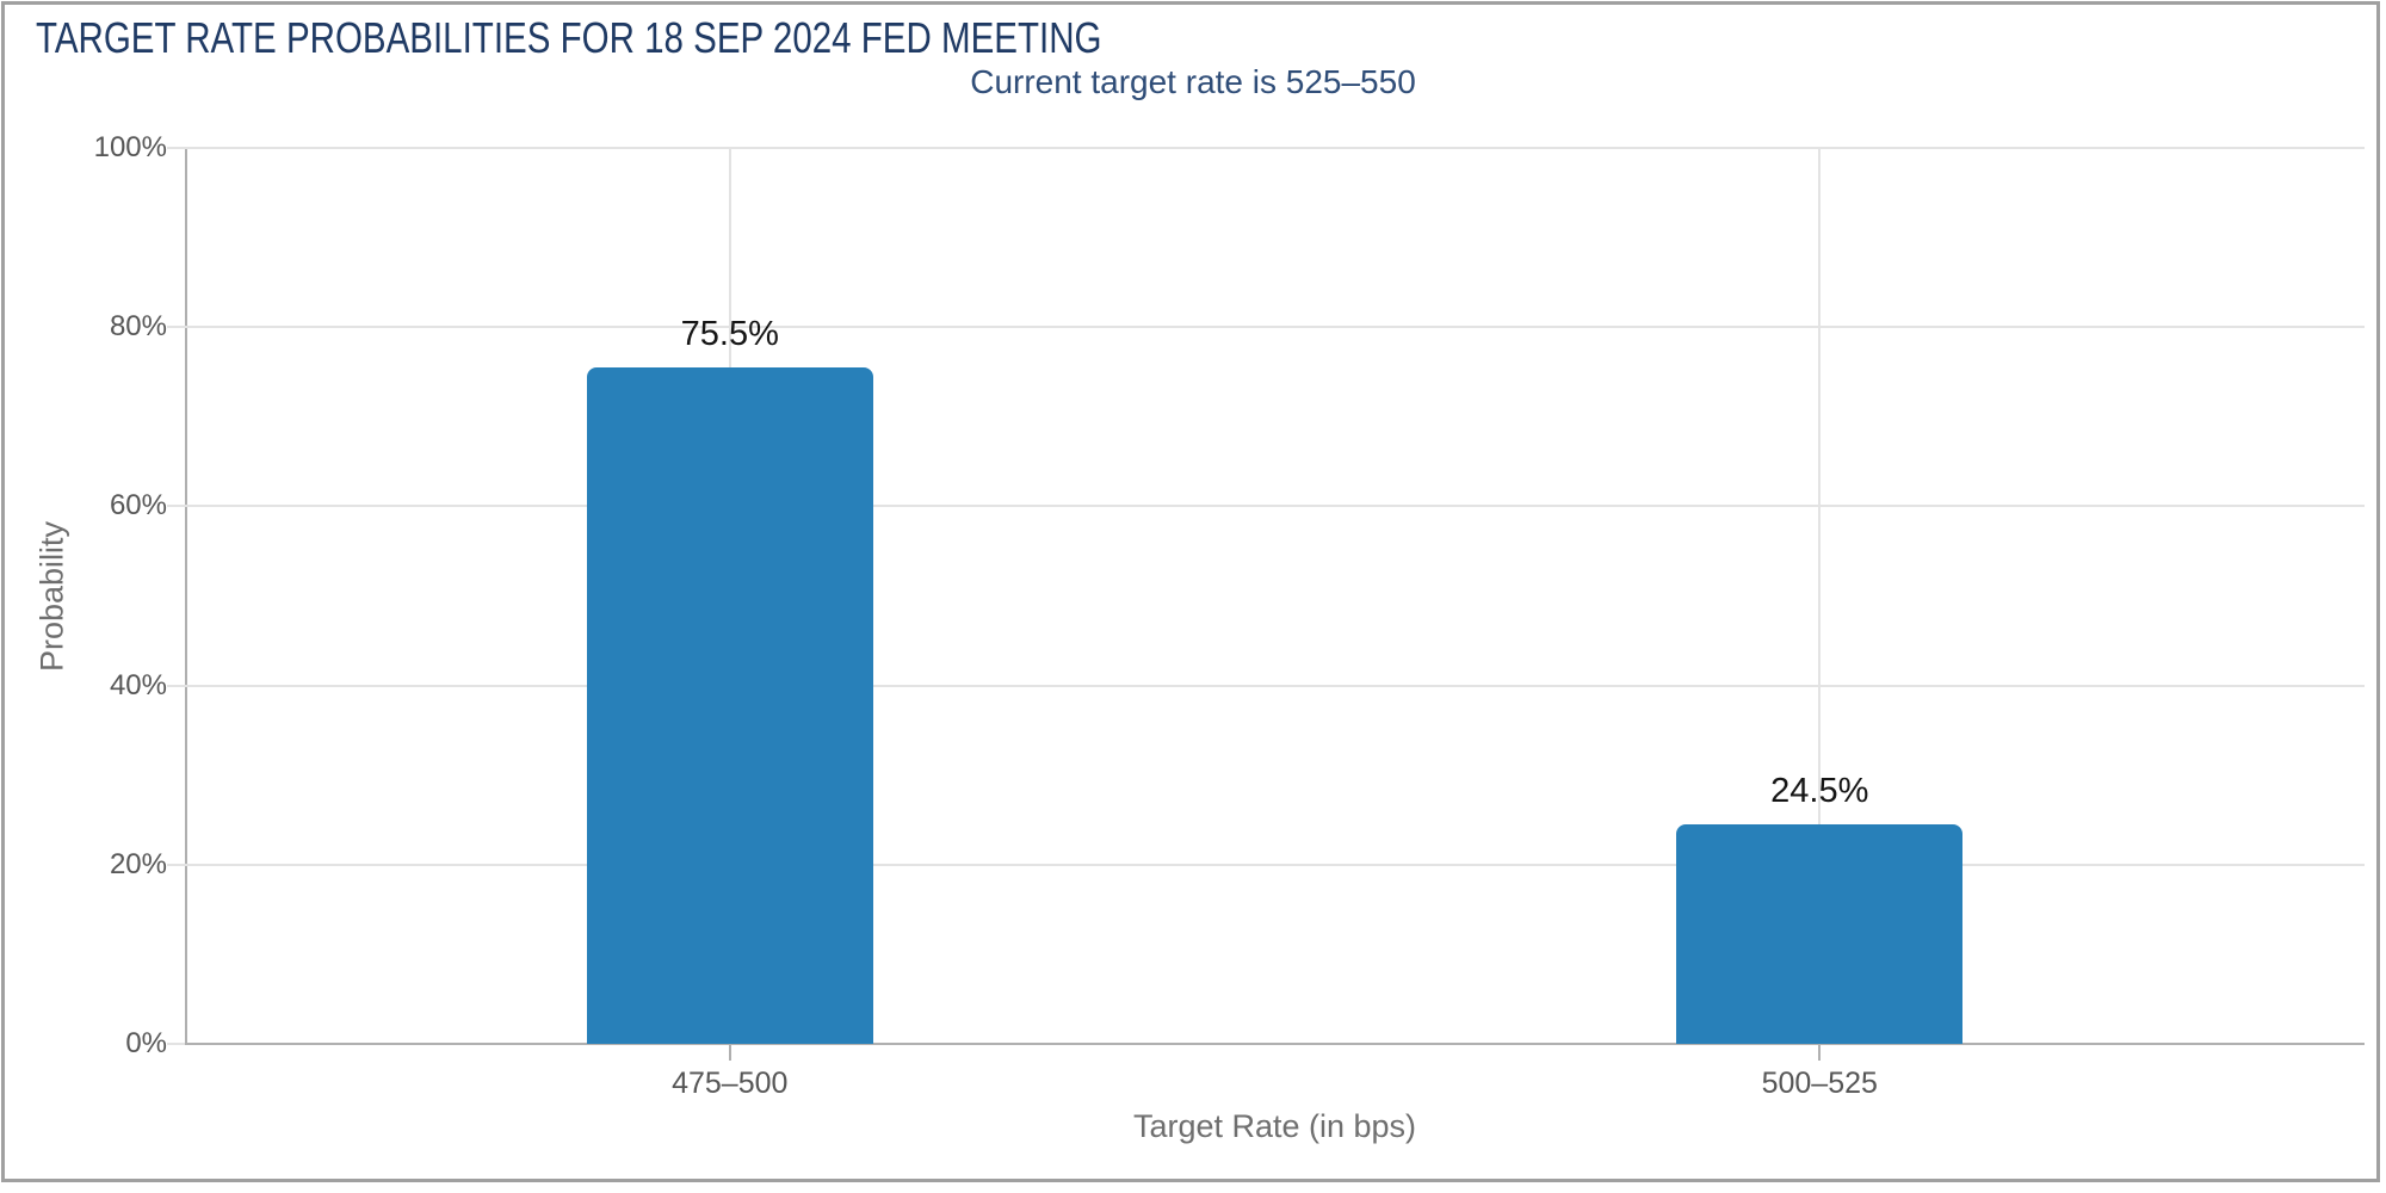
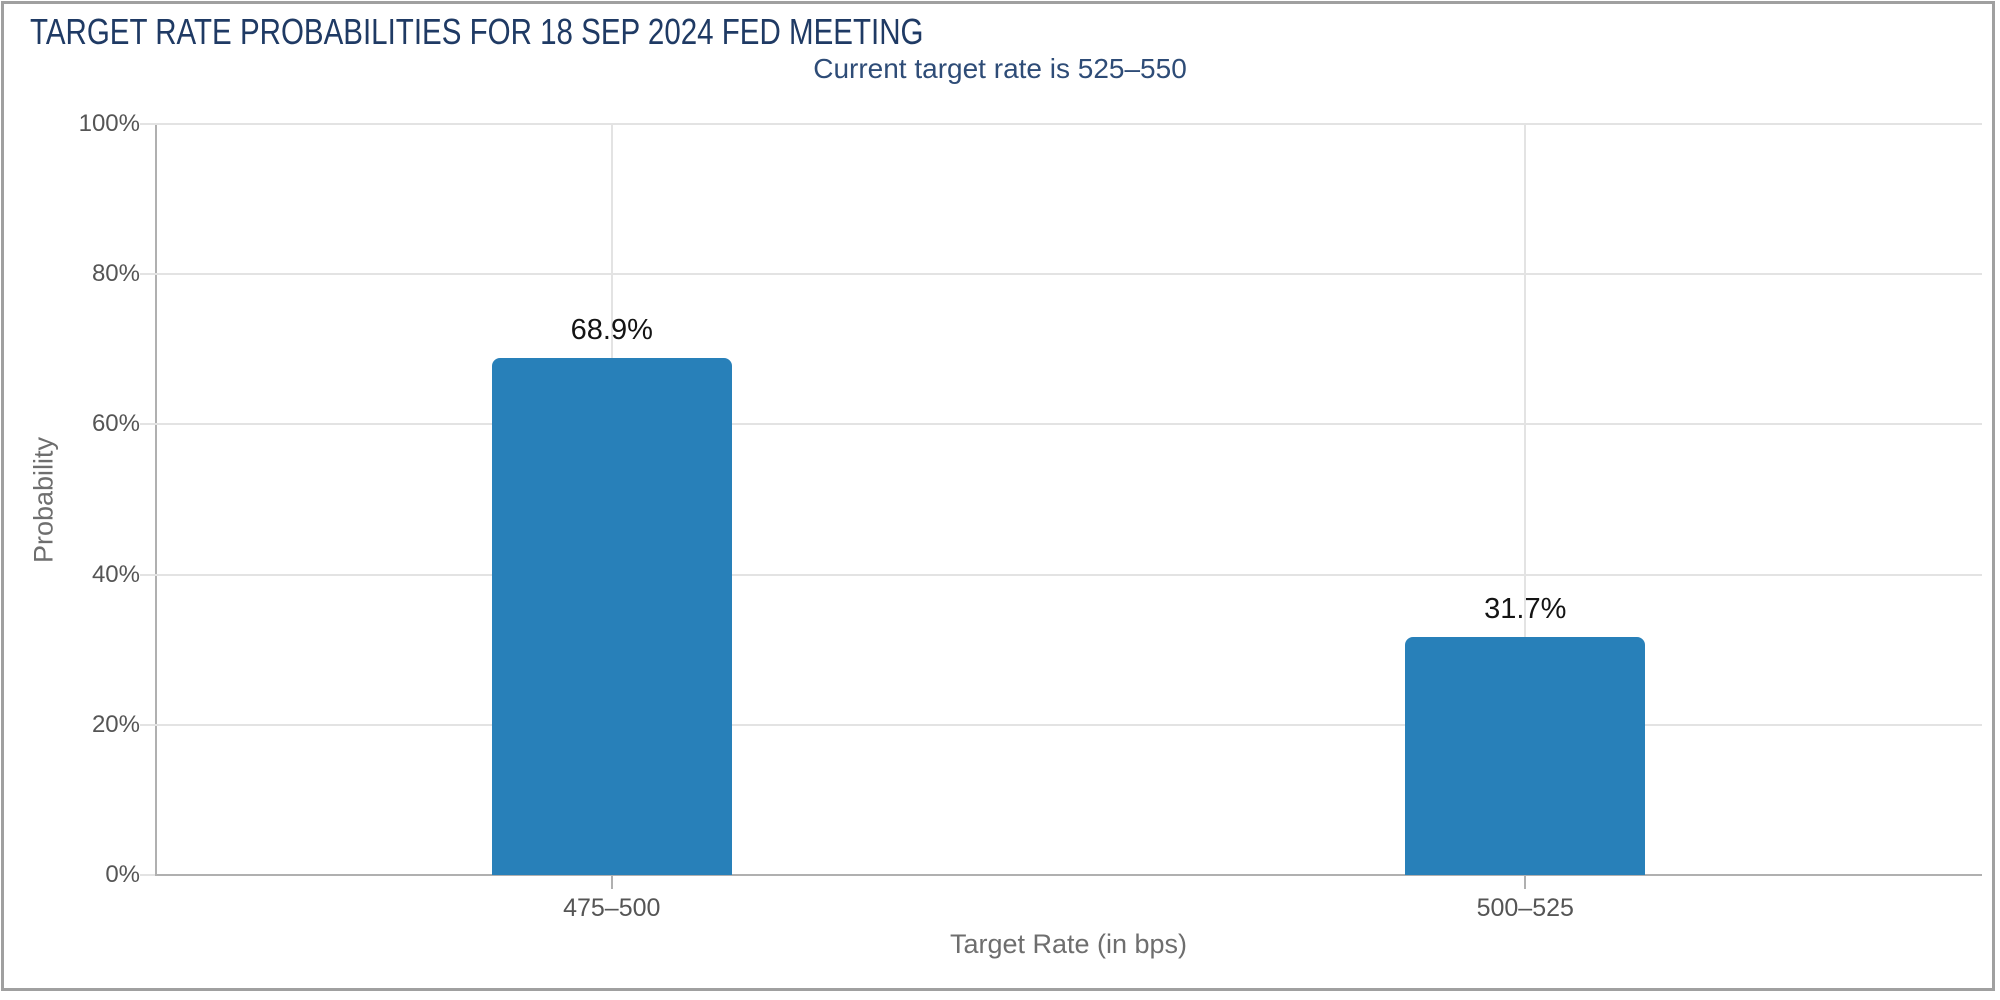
475–500: 75.5% -> 68.9%
500–525: 24.5% -> 31.7%
